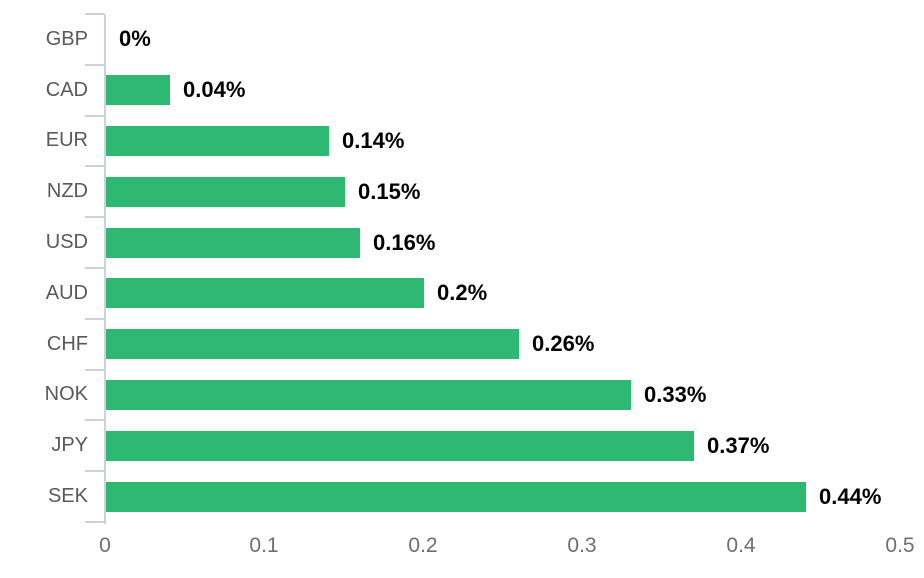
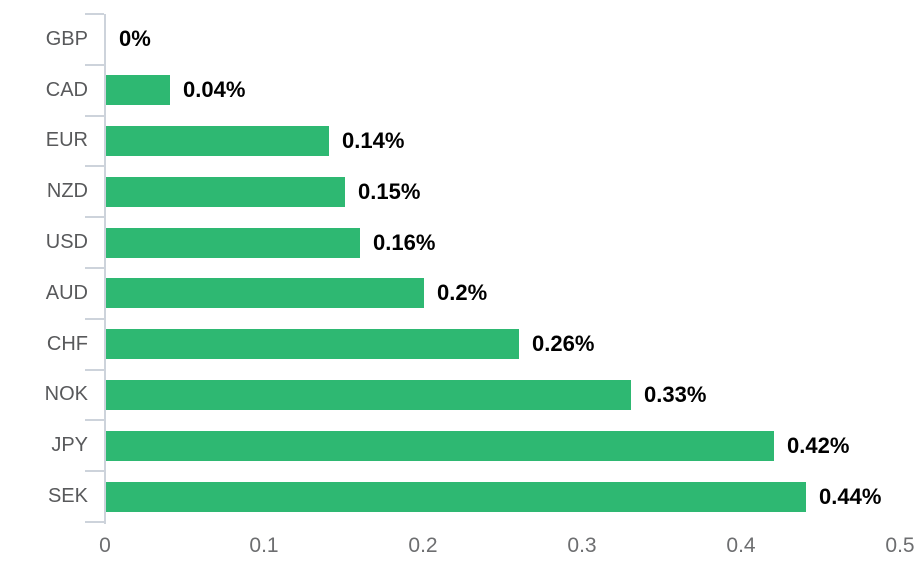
JPY: 0.37% -> 0.42%
